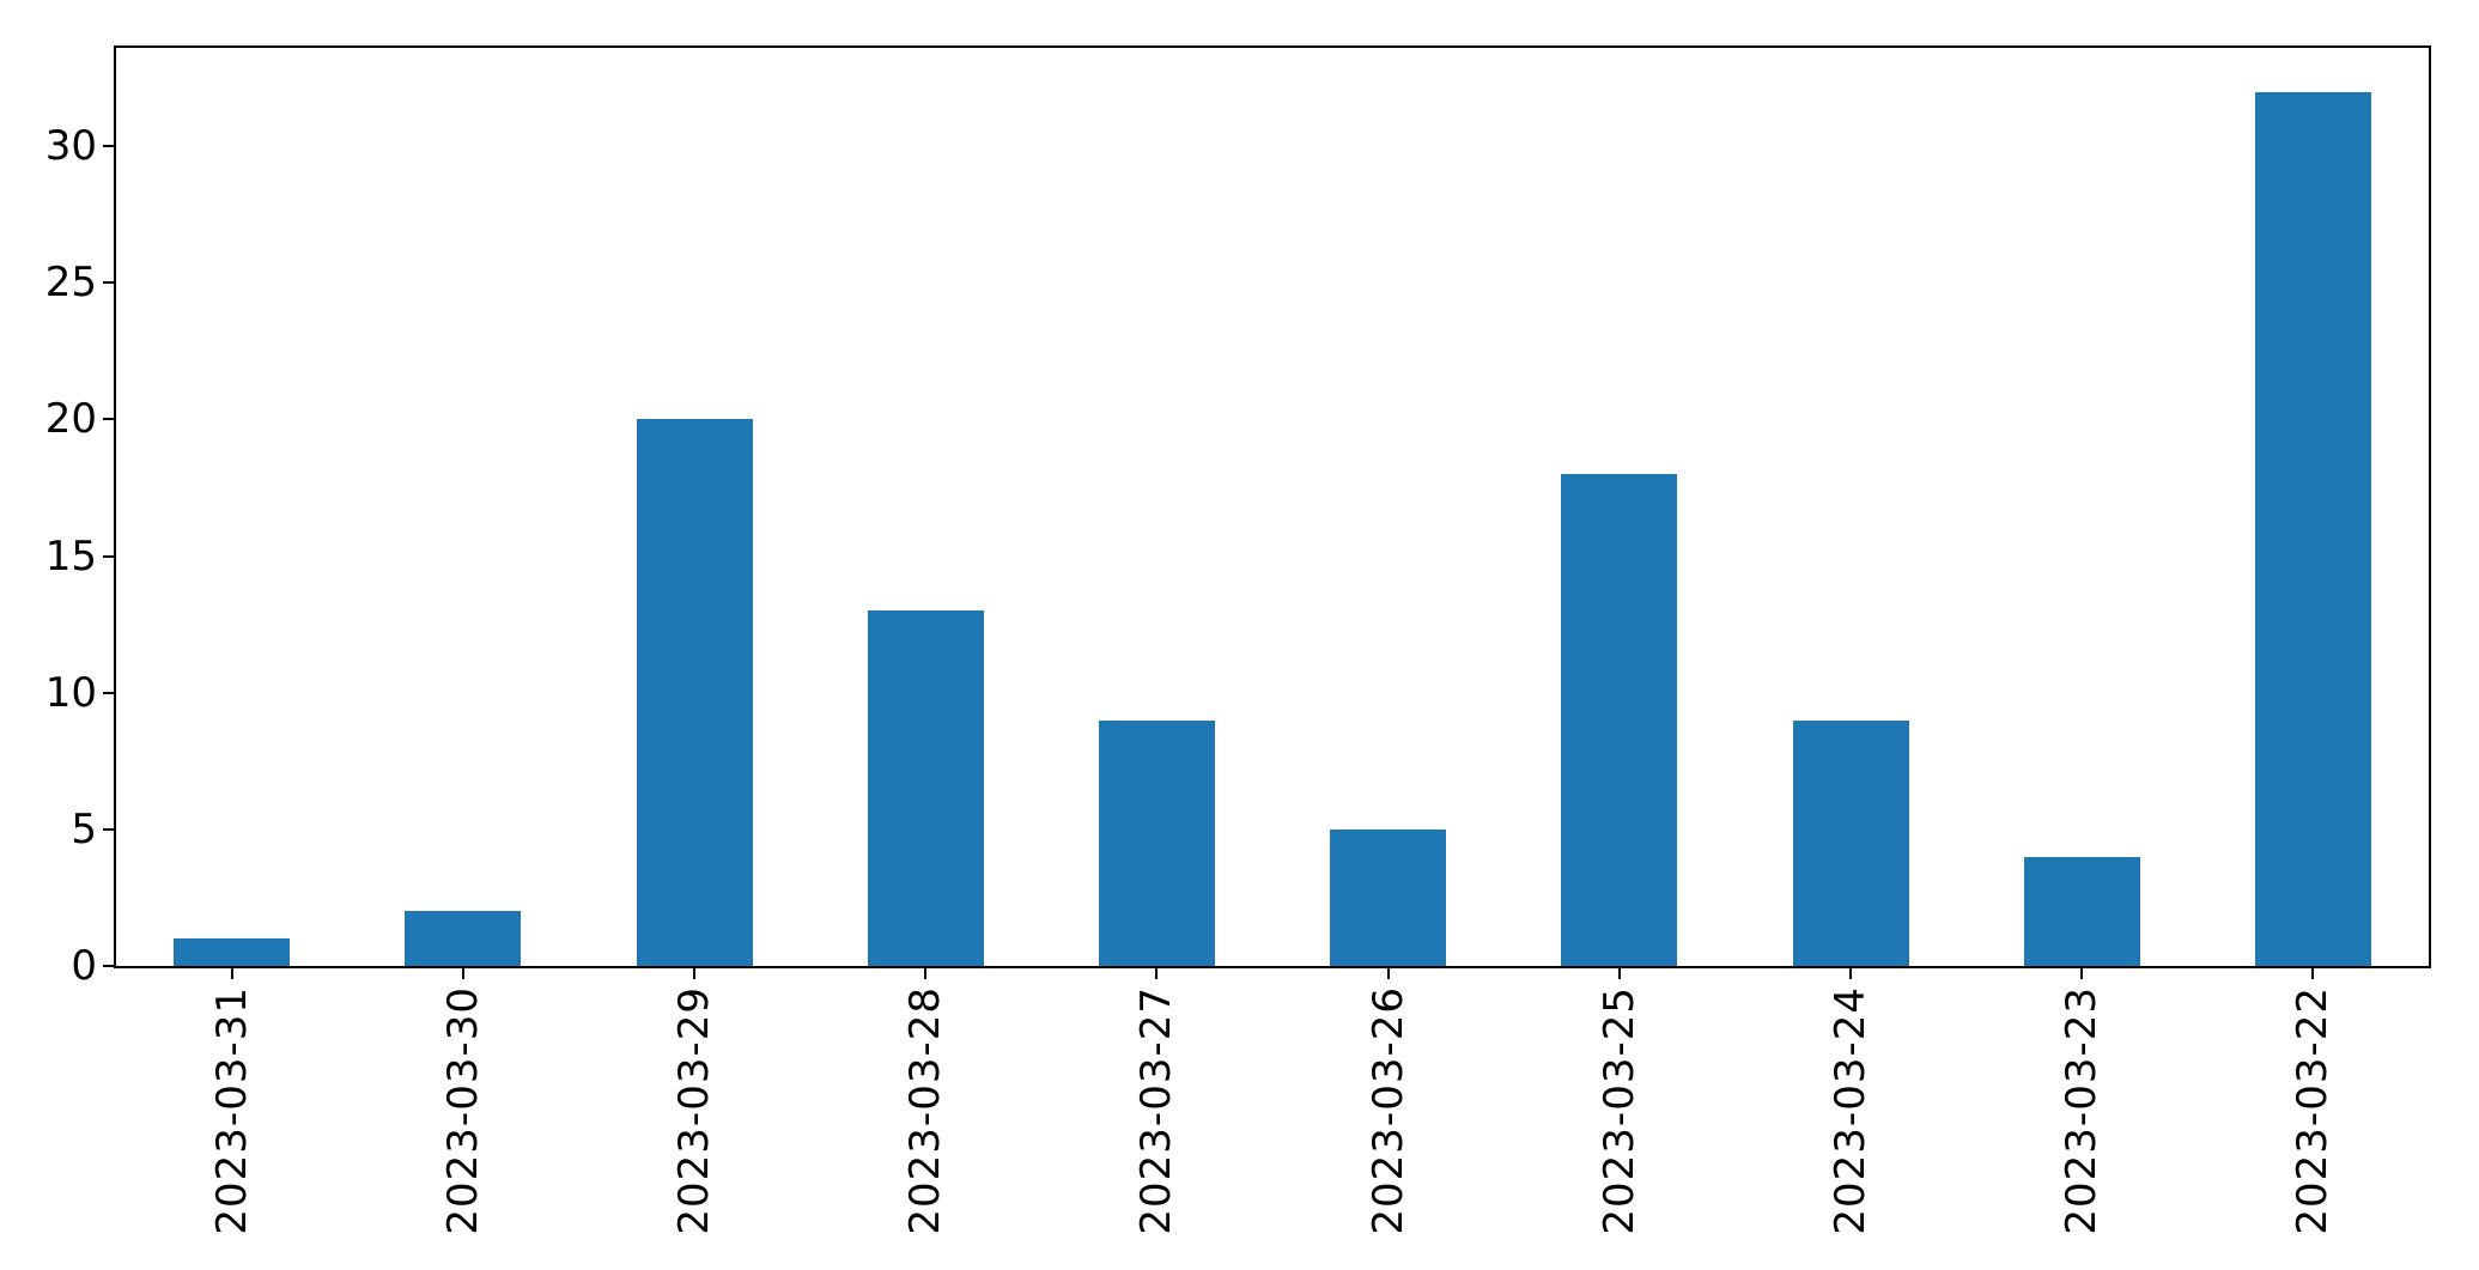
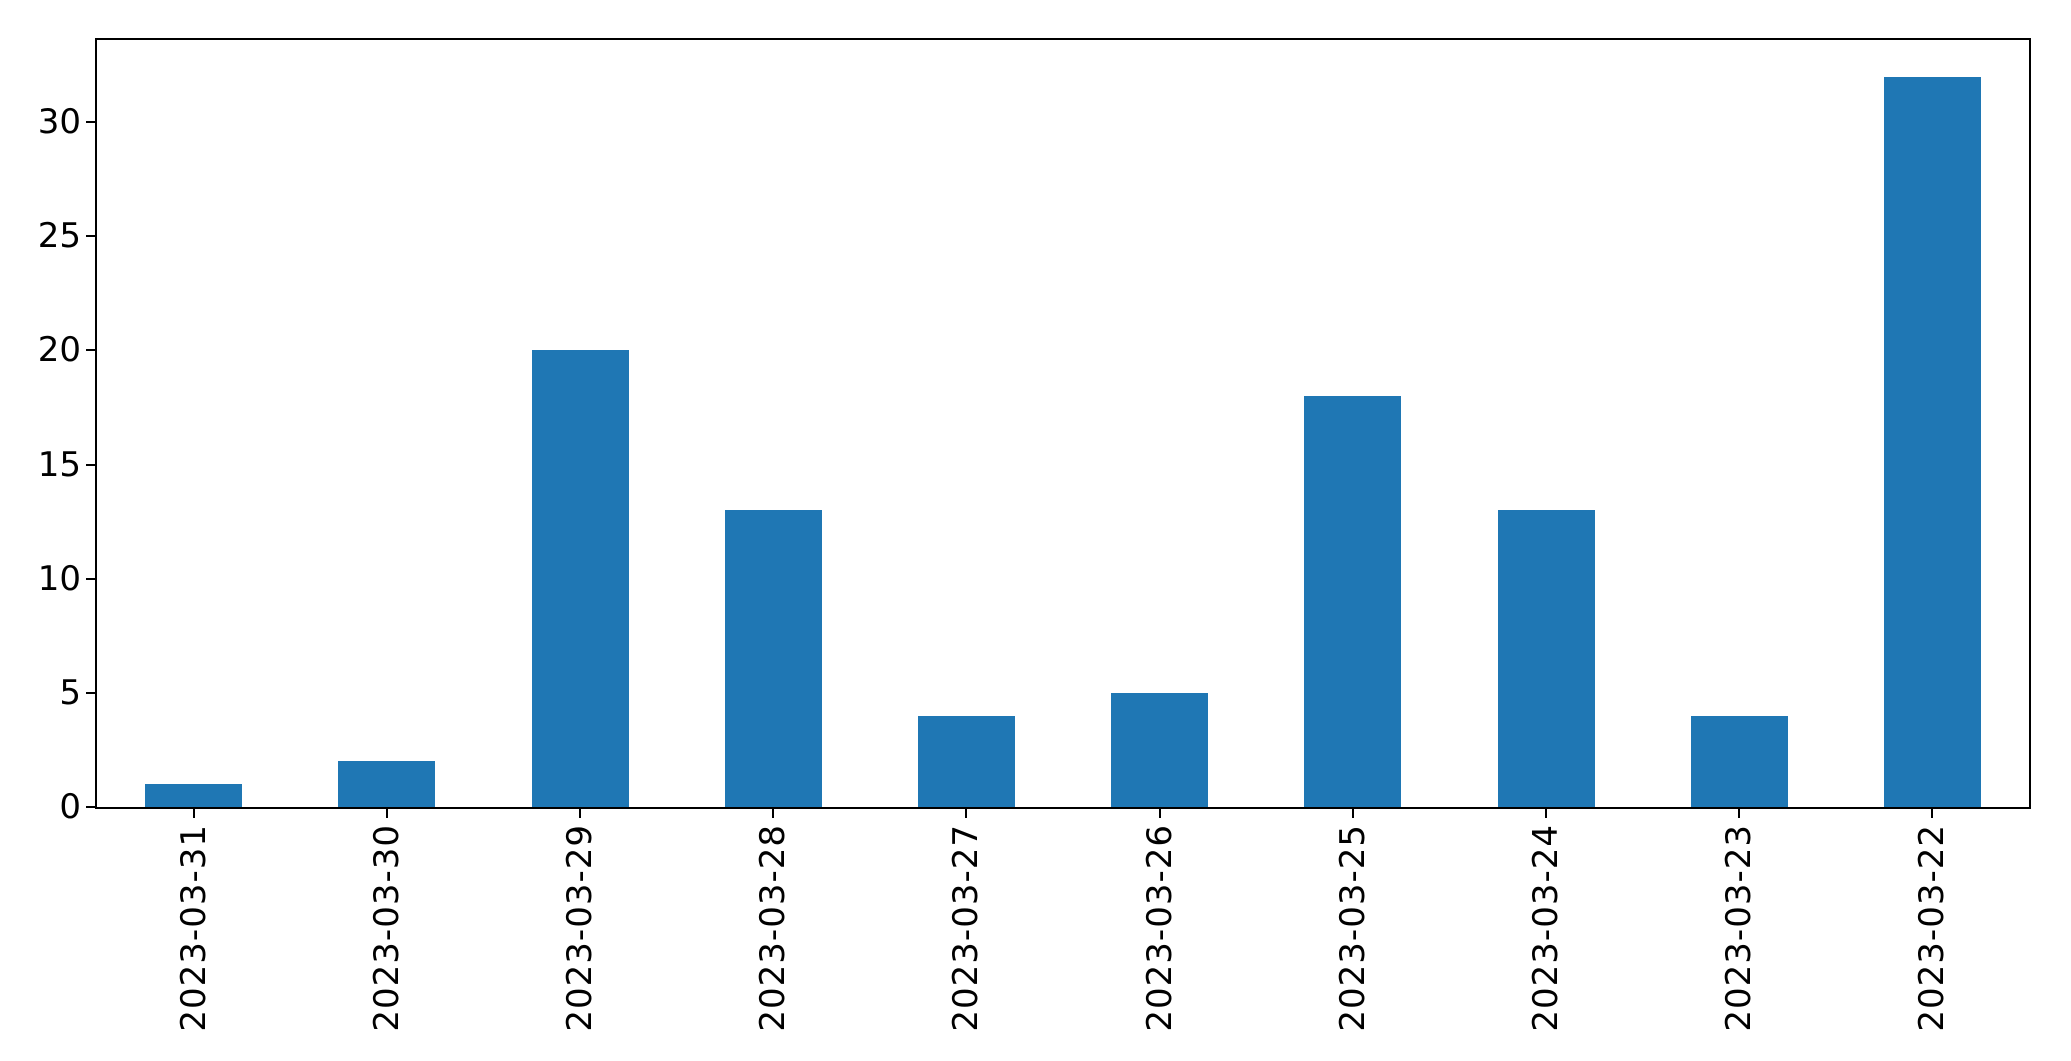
2023-03-27: 9 -> 4
2023-03-24: 9 -> 13
